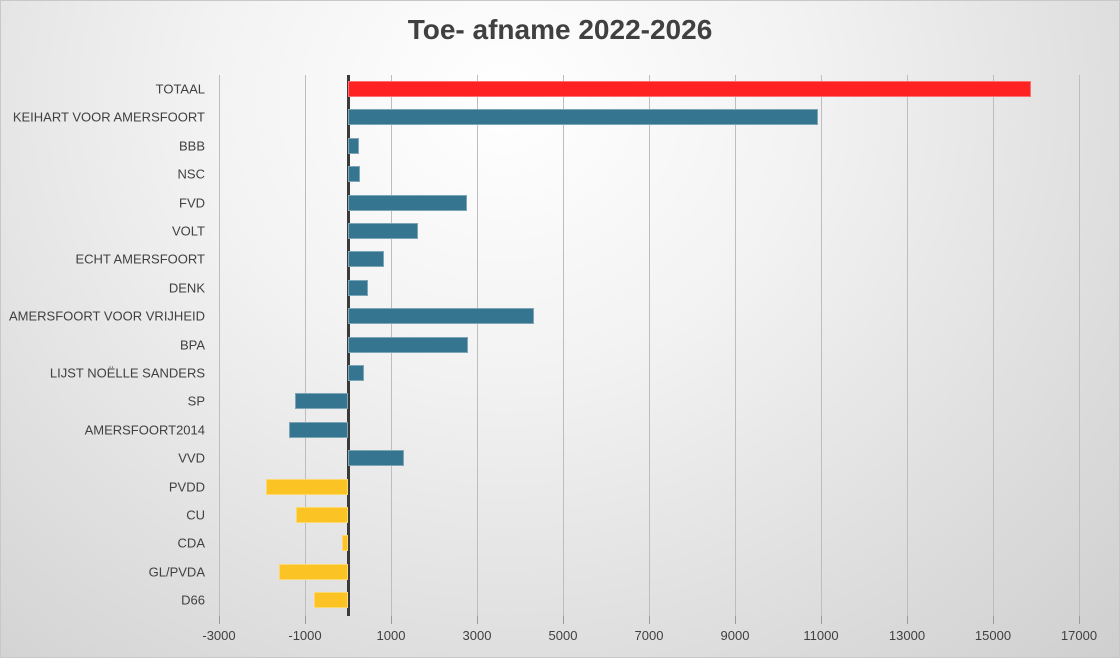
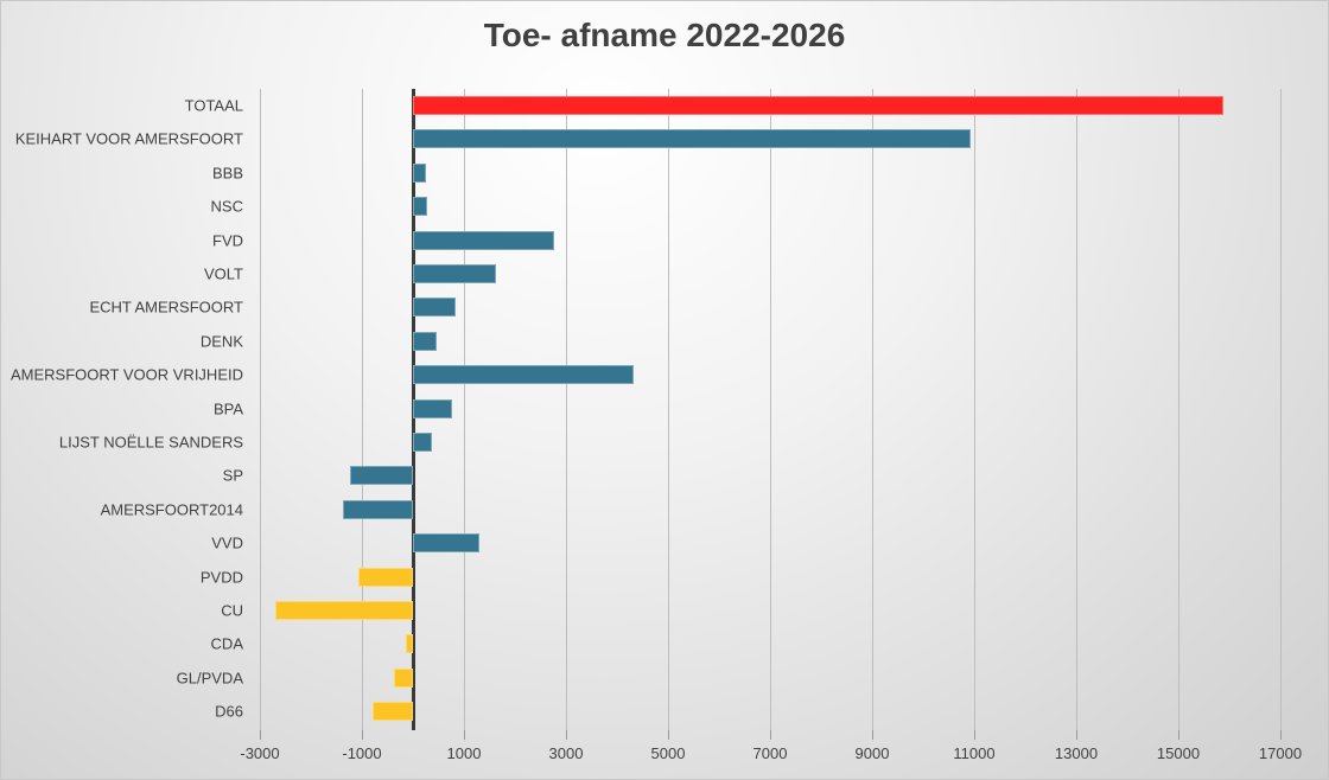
BPA: 2800 -> 800
PVDD: -1900 -> -1100
CU: -1200 -> -2700
GL/PVDA: -1600 -> -400
